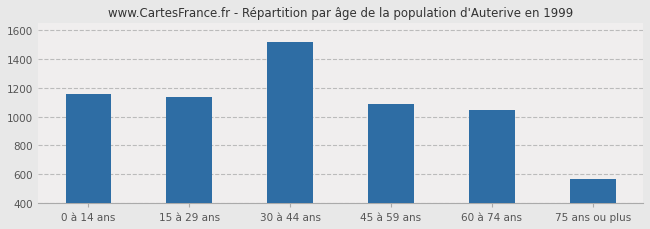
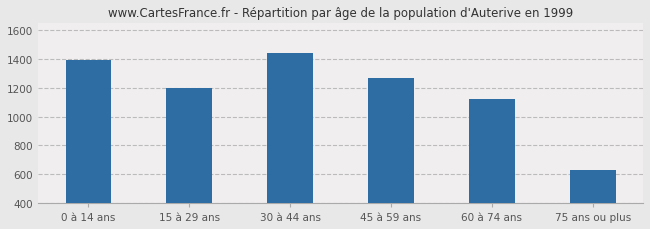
0 à 14 ans: 1160 -> 1390
15 à 29 ans: 1140 -> 1200
30 à 44 ans: 1520 -> 1440
45 à 59 ans: 1090 -> 1270
60 à 74 ans: 1040 -> 1120
75 ans ou plus: 560 -> 630
